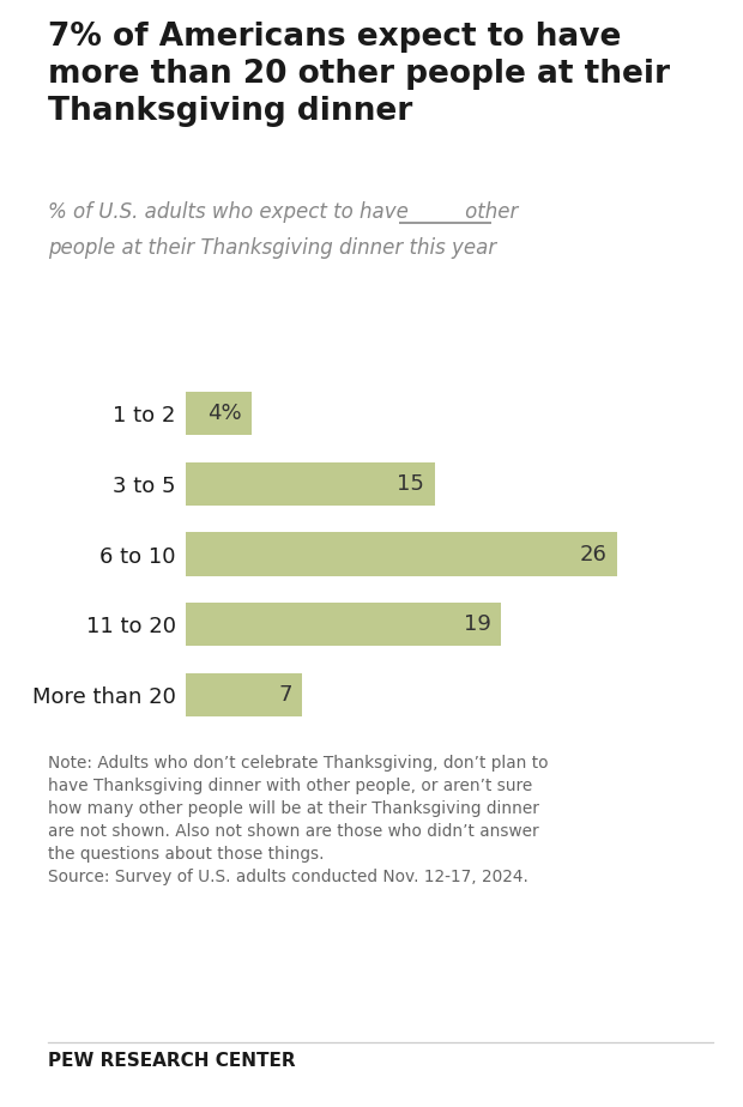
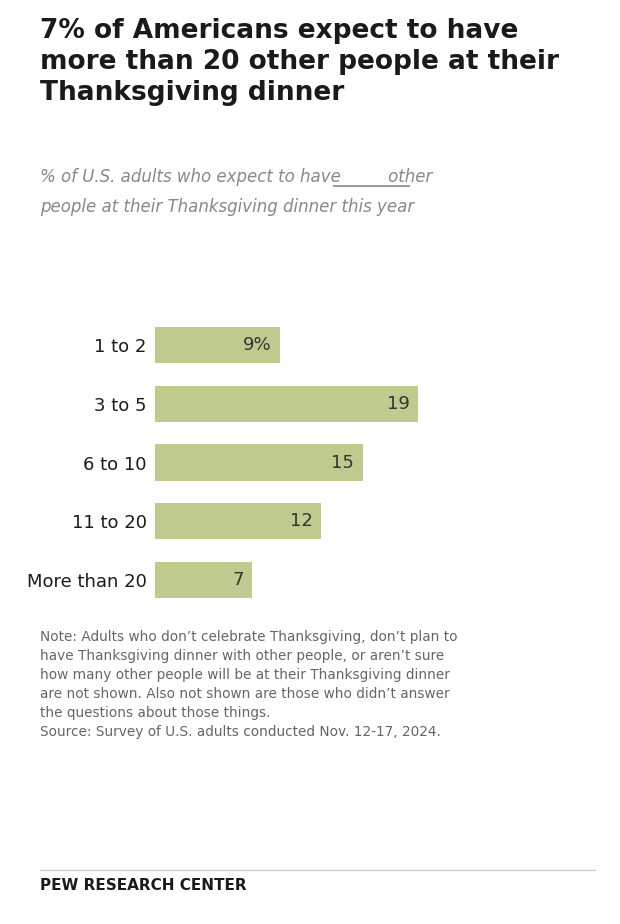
1 to 2: 4% -> 9%
3 to 5: 15 -> 19
6 to 10: 26 -> 15
11 to 20: 19 -> 12
